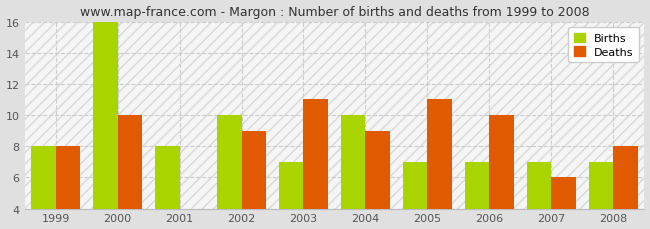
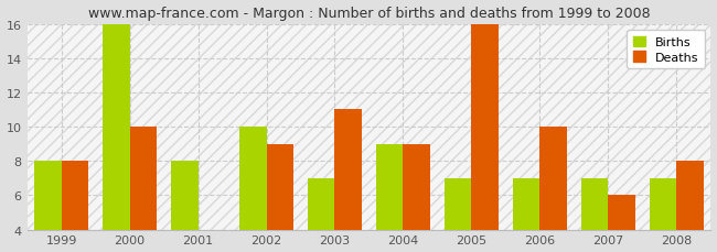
Births/2004: 10 -> 9
Deaths/2005: 11 -> 16
